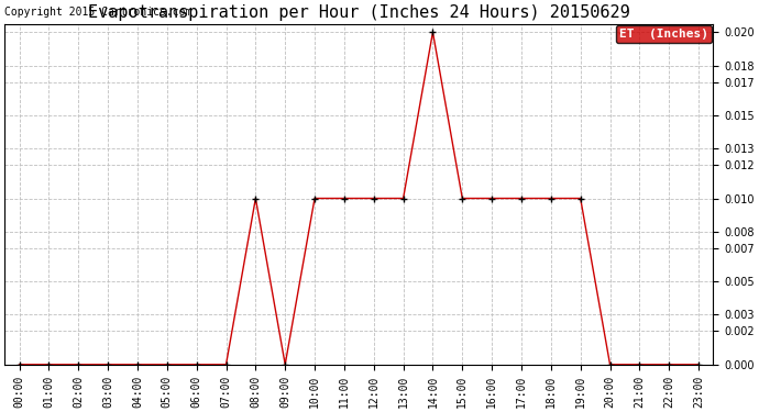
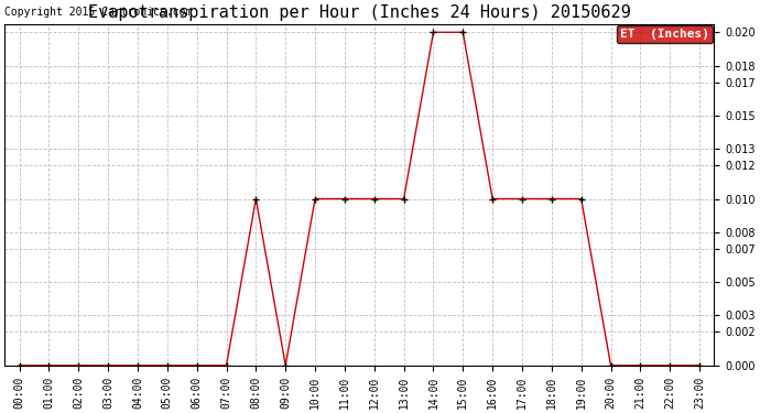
15:00: 0.01 -> 0.02
